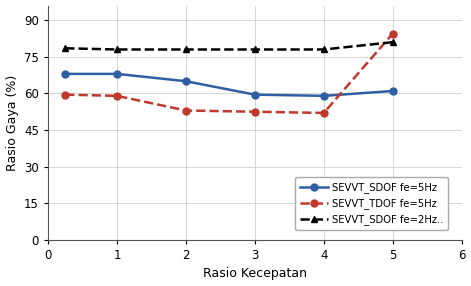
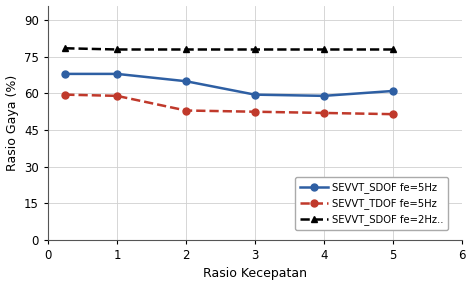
SEVVT_TDOF fe=5Hz/5: 84.5 -> 51.5
SEVVT_SDOF fe=2Hz../5: 81.0 -> 78.0
